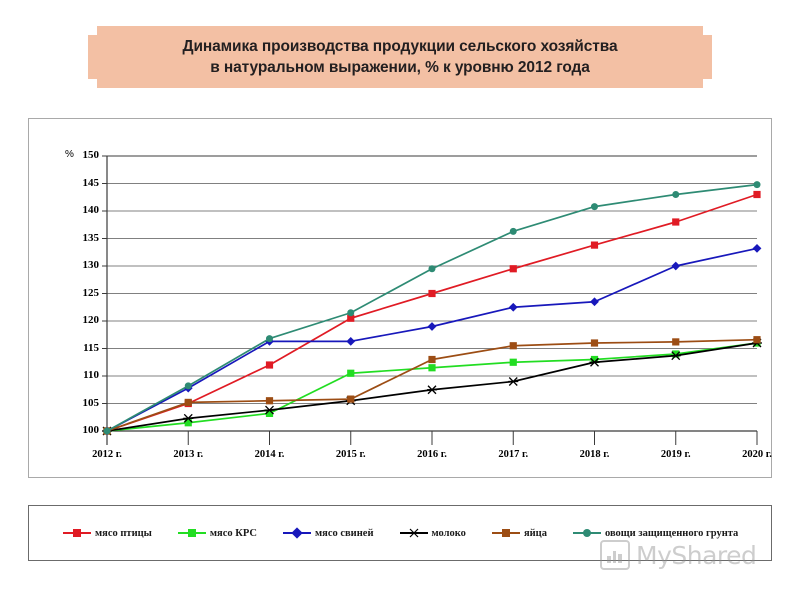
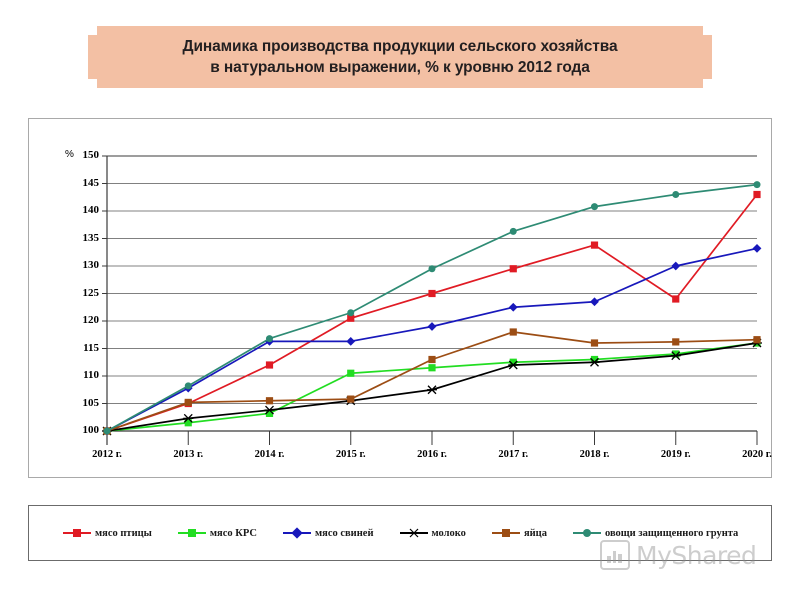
молоко/2017 г.: 109 -> 112
яйца/2017 г.: 116 -> 118
мясо птицы/2019 г.: 138 -> 124
